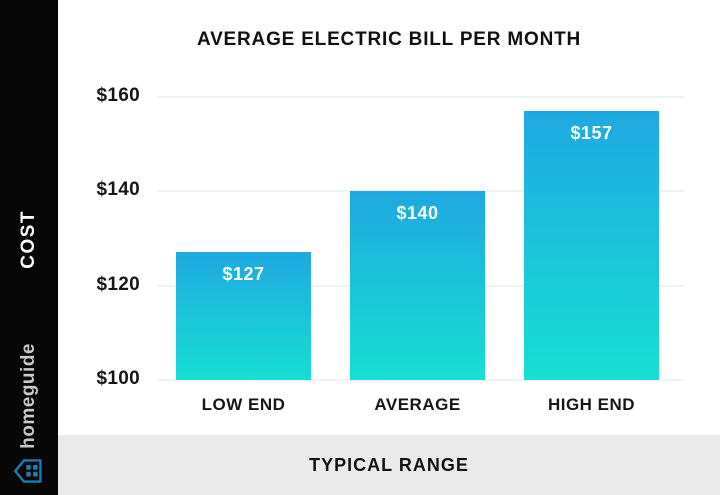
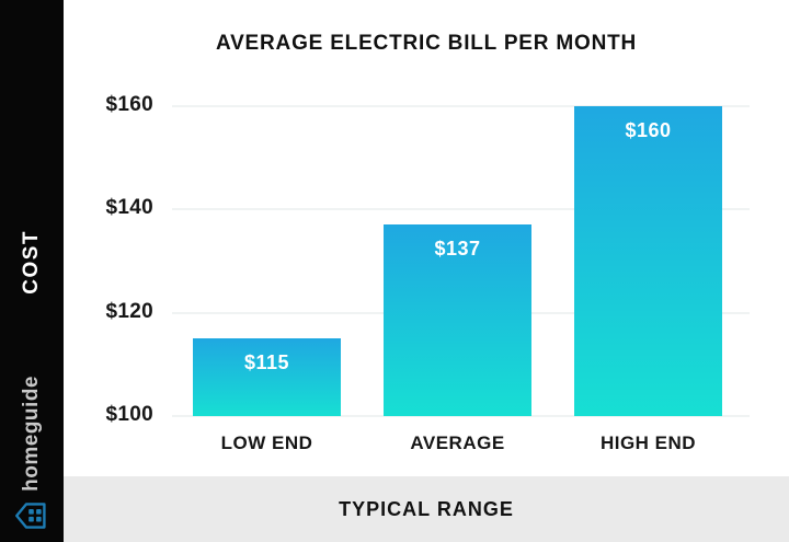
LOW END: $127 -> $115
AVERAGE: $140 -> $137
HIGH END: $157 -> $160
